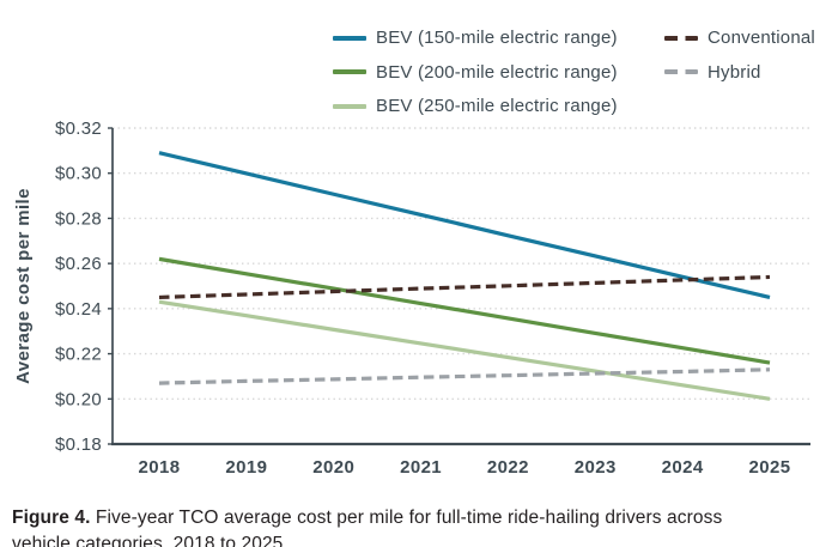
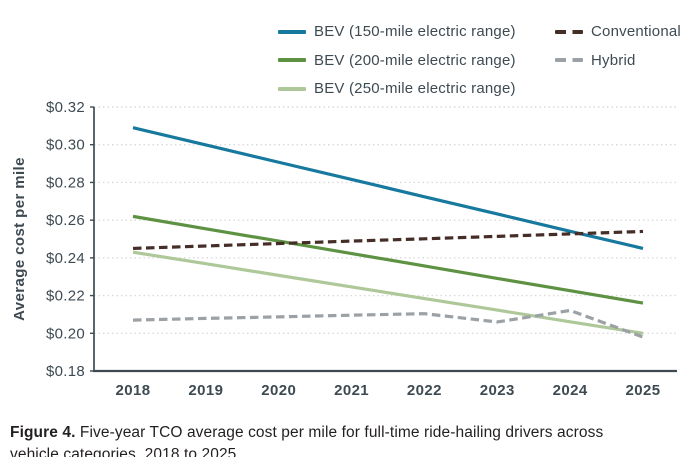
Hybrid/2023: $0.211 -> $0.206
Hybrid/2025: $0.213 -> $0.198
